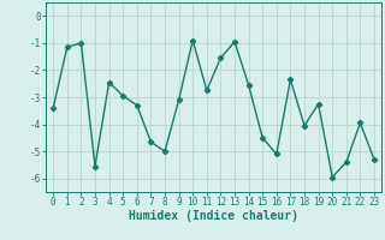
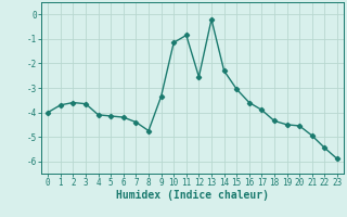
0: -3.40 -> -4.00
1: -1.15 -> -3.70
2: -1.00 -> -3.60
3: -5.55 -> -3.65
4: -2.45 -> -4.10
5: -2.95 -> -4.15
6: -3.30 -> -4.20
7: -4.65 -> -4.40
8: -5.00 -> -4.75
9: -3.10 -> -3.35
10: -0.90 -> -1.15
11: -2.75 -> -0.85
12: -1.55 -> -2.55
13: -0.95 -> -0.20
14: -2.55 -> -2.30
15: -4.50 -> -3.05
16: -5.10 -> -3.60
17: -2.35 -> -3.90
18: -4.05 -> -4.35
19: -3.25 -> -4.50
20: -5.95 -> -4.55
21: -5.40 -> -4.95
22: -3.95 -> -5.45
23: -5.30 -> -5.90
